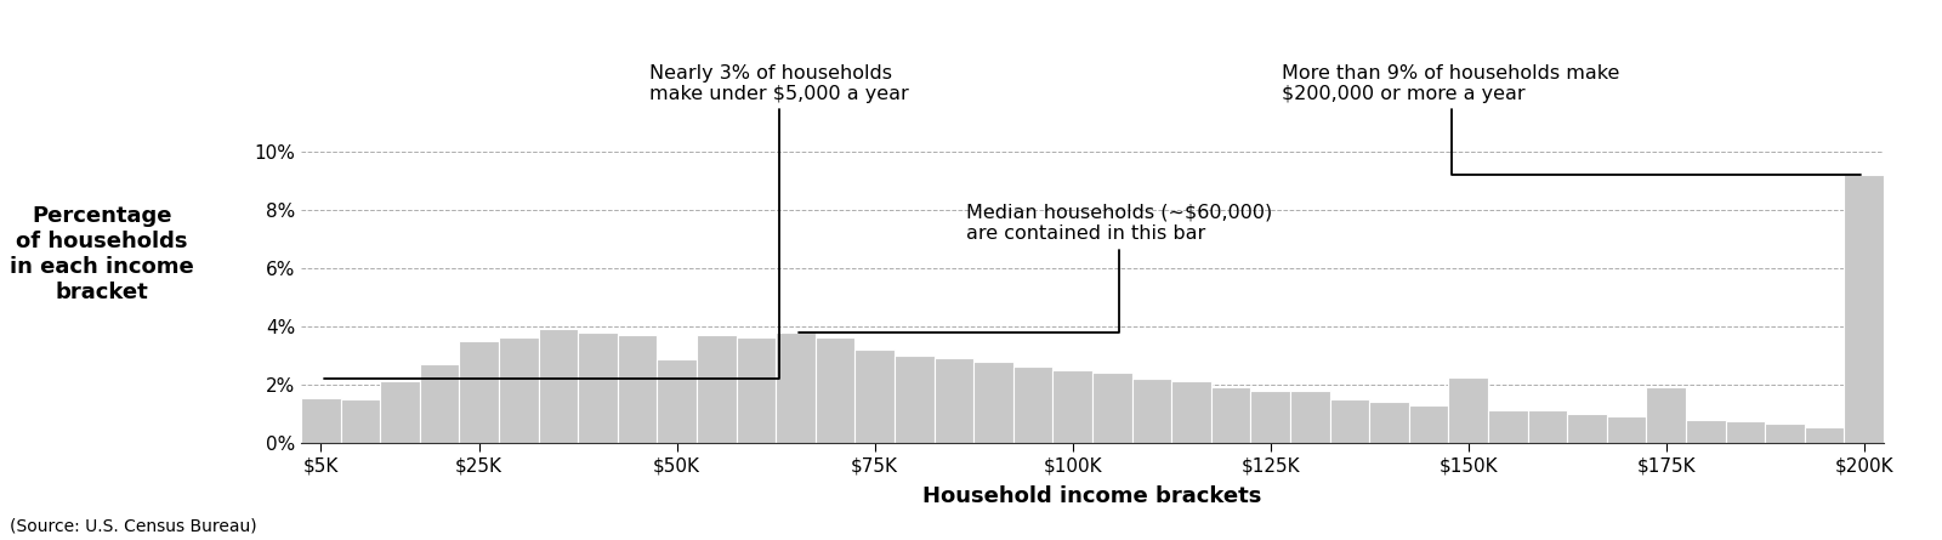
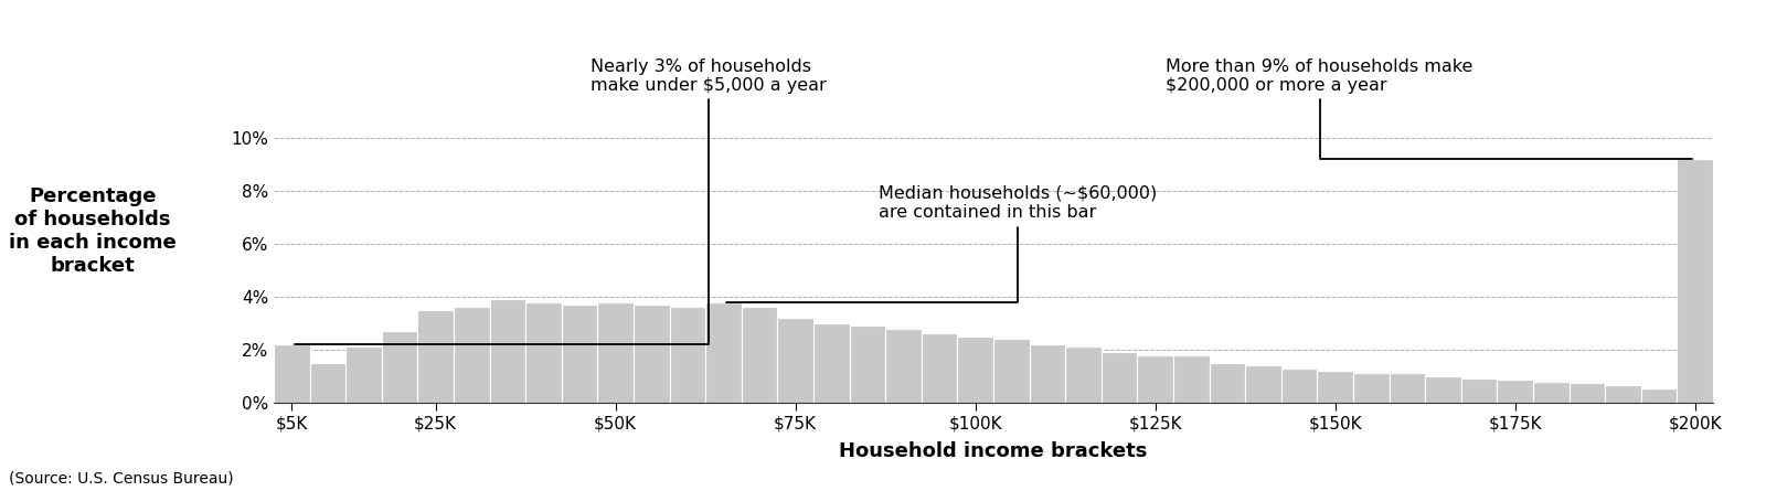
$5K: 1.55% -> 2.20%
$50K: 2.85% -> 3.80%
$150K: 2.25% -> 1.20%
$175K: 1.90% -> 0.85%
